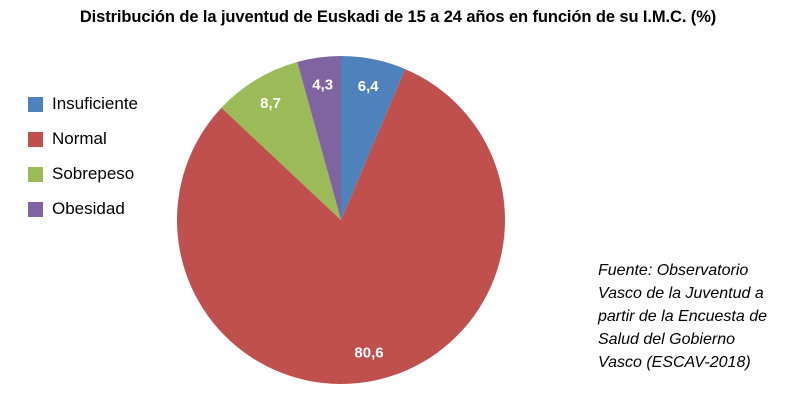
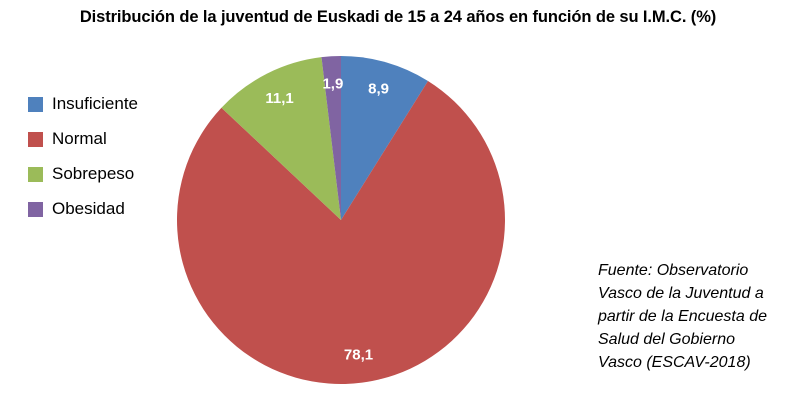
Insuficiente: 6,4 -> 8,9
Normal: 80,6 -> 78,1
Sobrepeso: 8,7 -> 11,1
Obesidad: 4,3 -> 1,9
